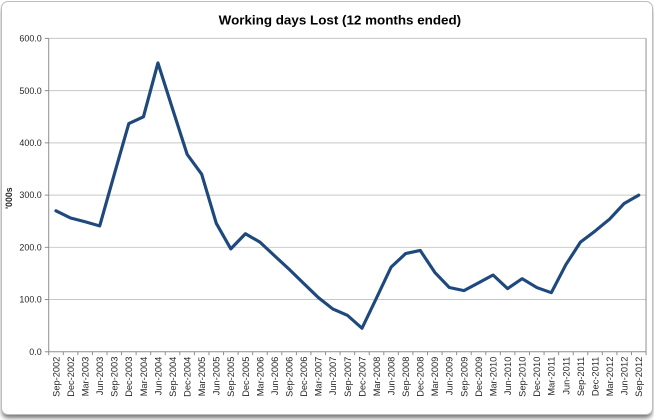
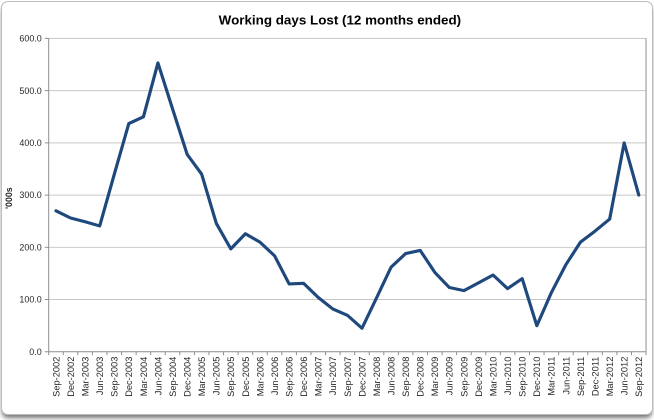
Sep-2006: 160 -> 130
Dec-2010: 120 -> 50
Jun-2012: 280 -> 400
